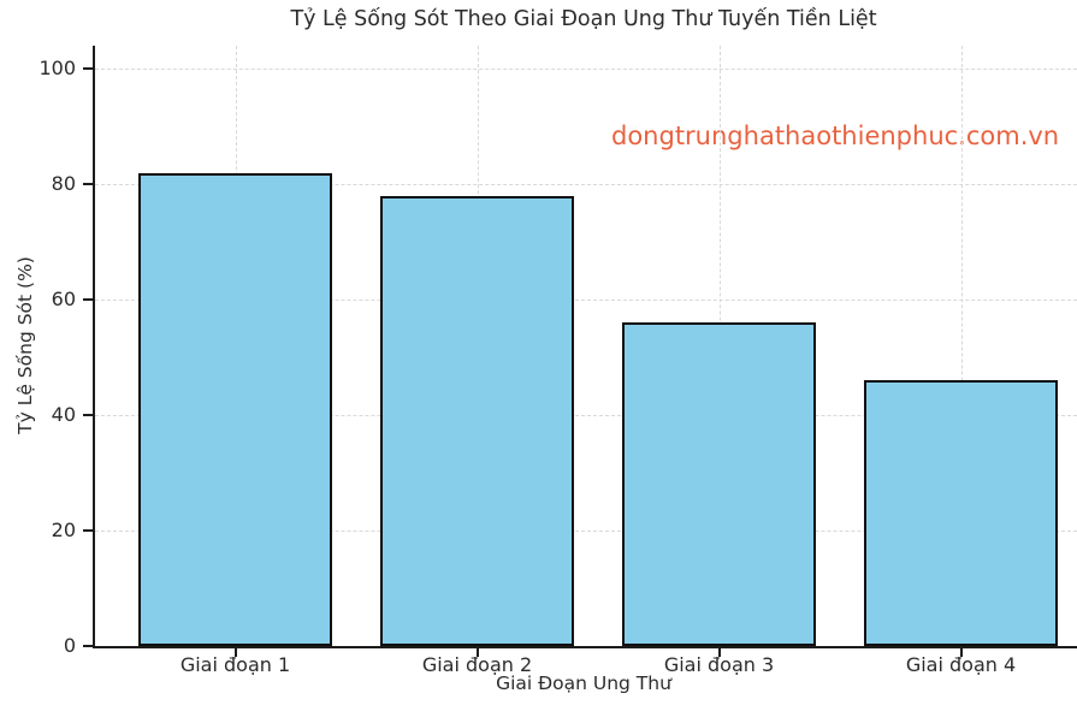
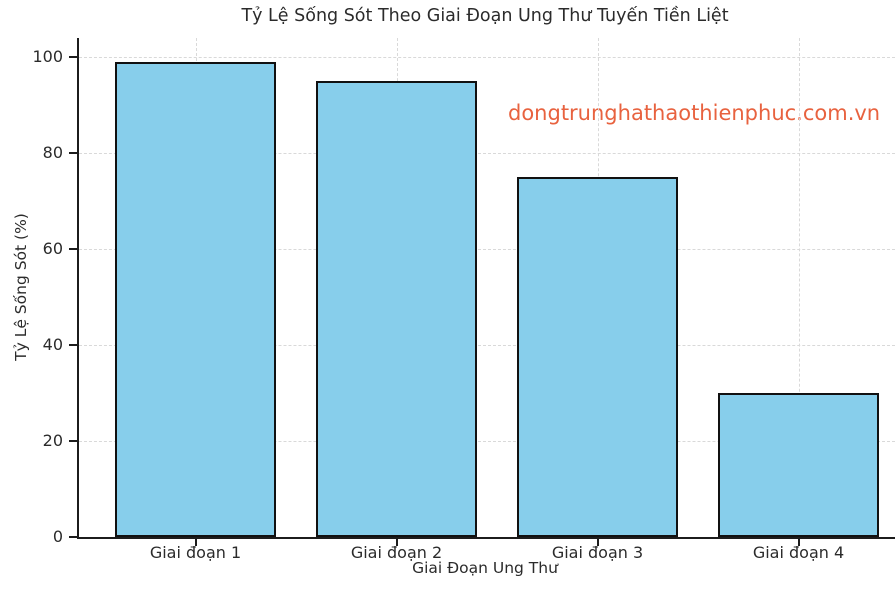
Giai đoạn 1: 82 -> 99
Giai đoạn 2: 78 -> 95
Giai đoạn 3: 56 -> 75
Giai đoạn 4: 46 -> 30
